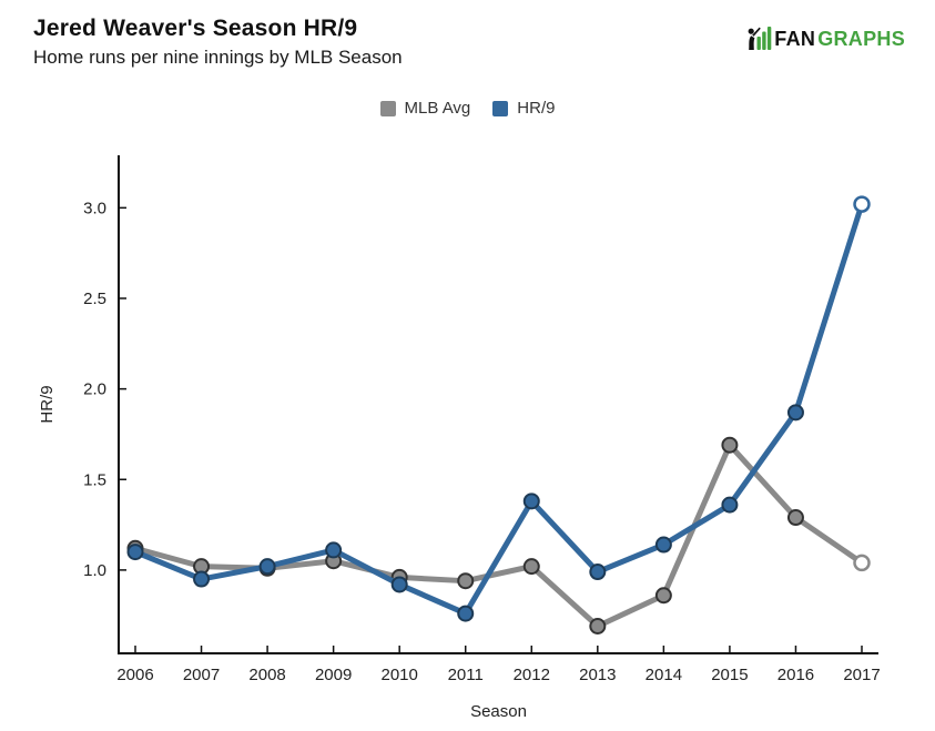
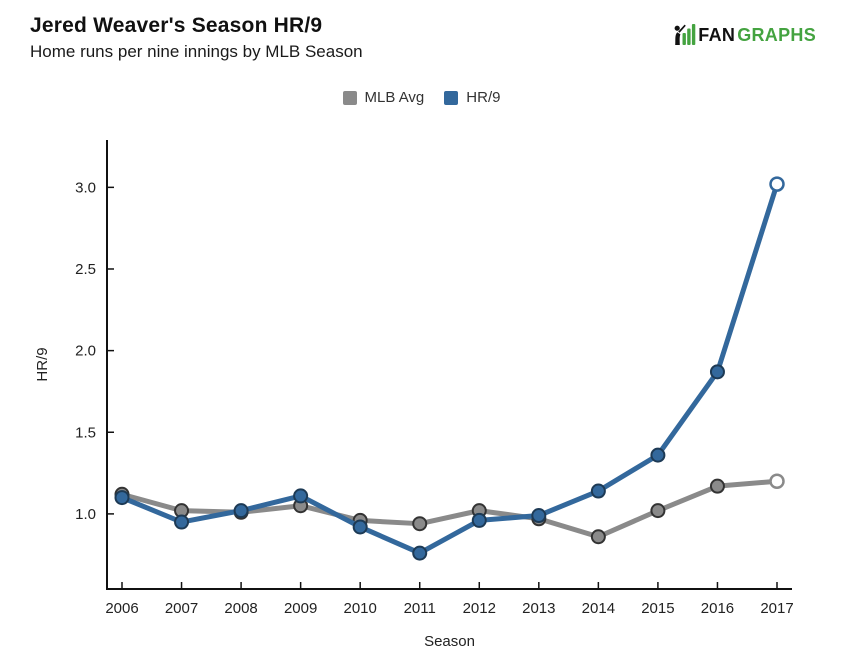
HR/9/2012: 1.38 -> 0.96
MLB Avg/2013: 0.69 -> 0.97
MLB Avg/2015: 1.69 -> 1.02
MLB Avg/2016: 1.29 -> 1.17
MLB Avg/2017: 1.04 -> 1.20
